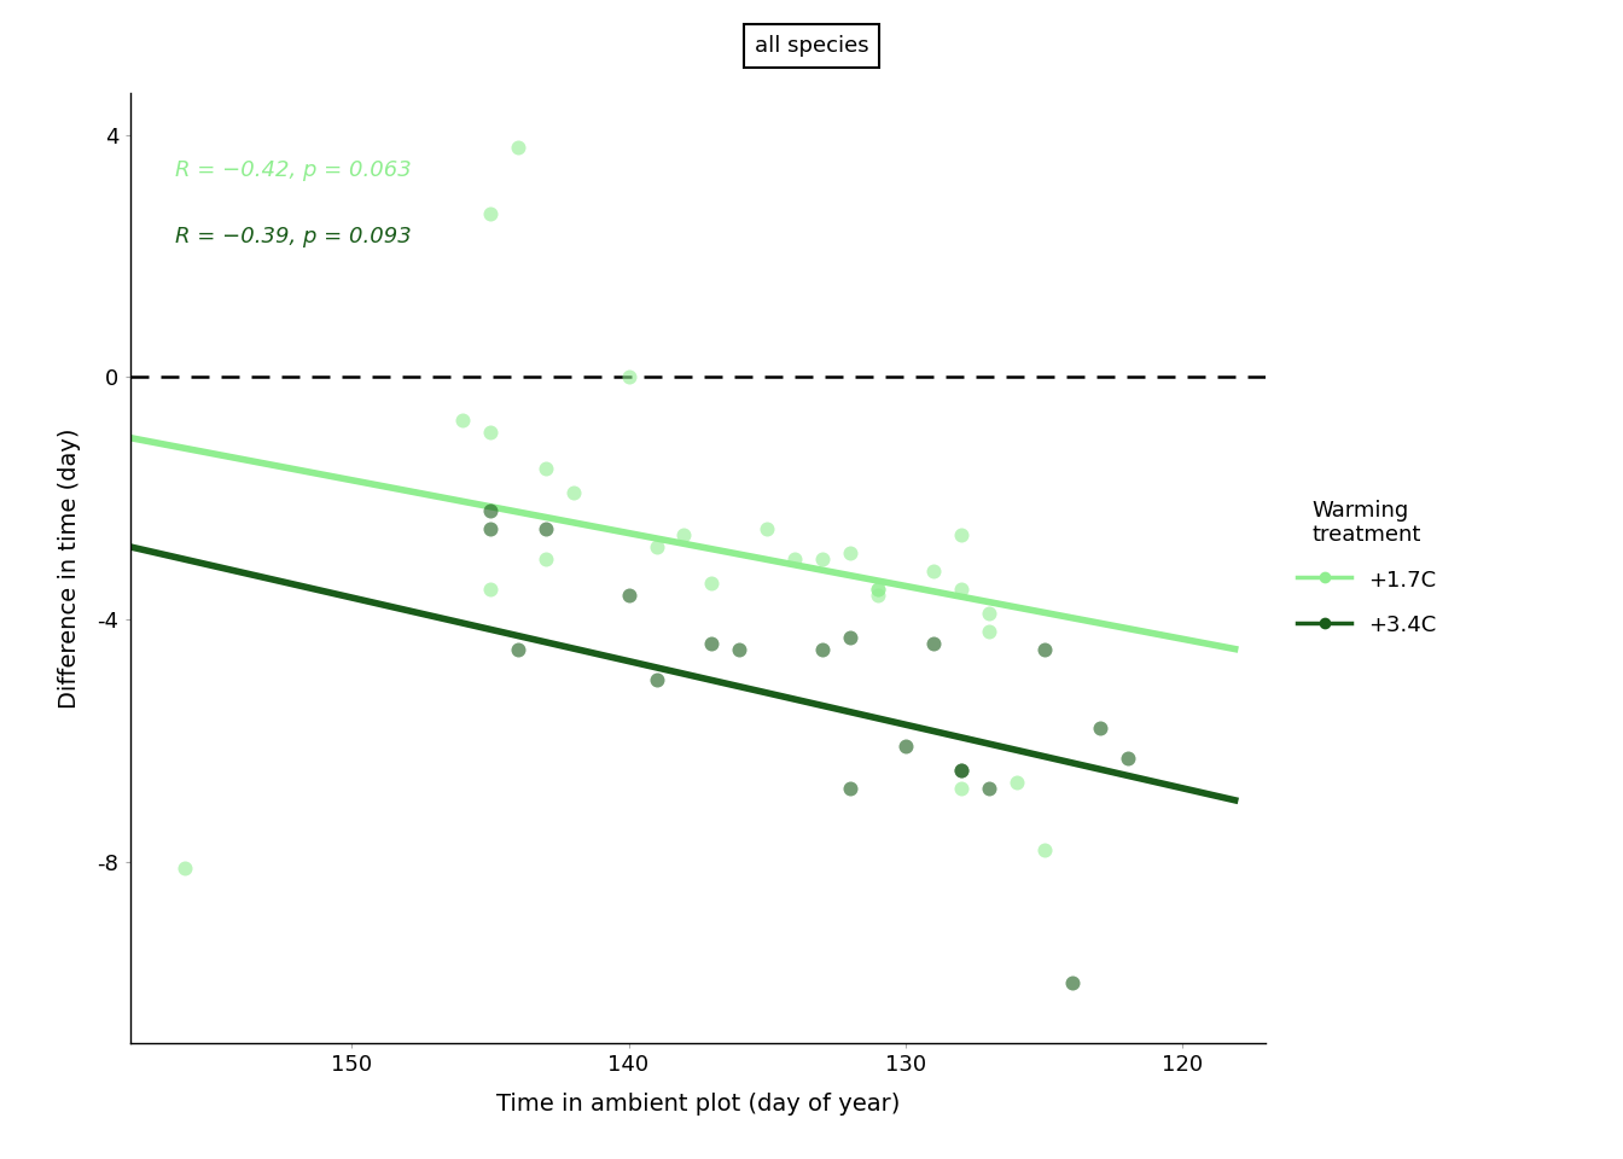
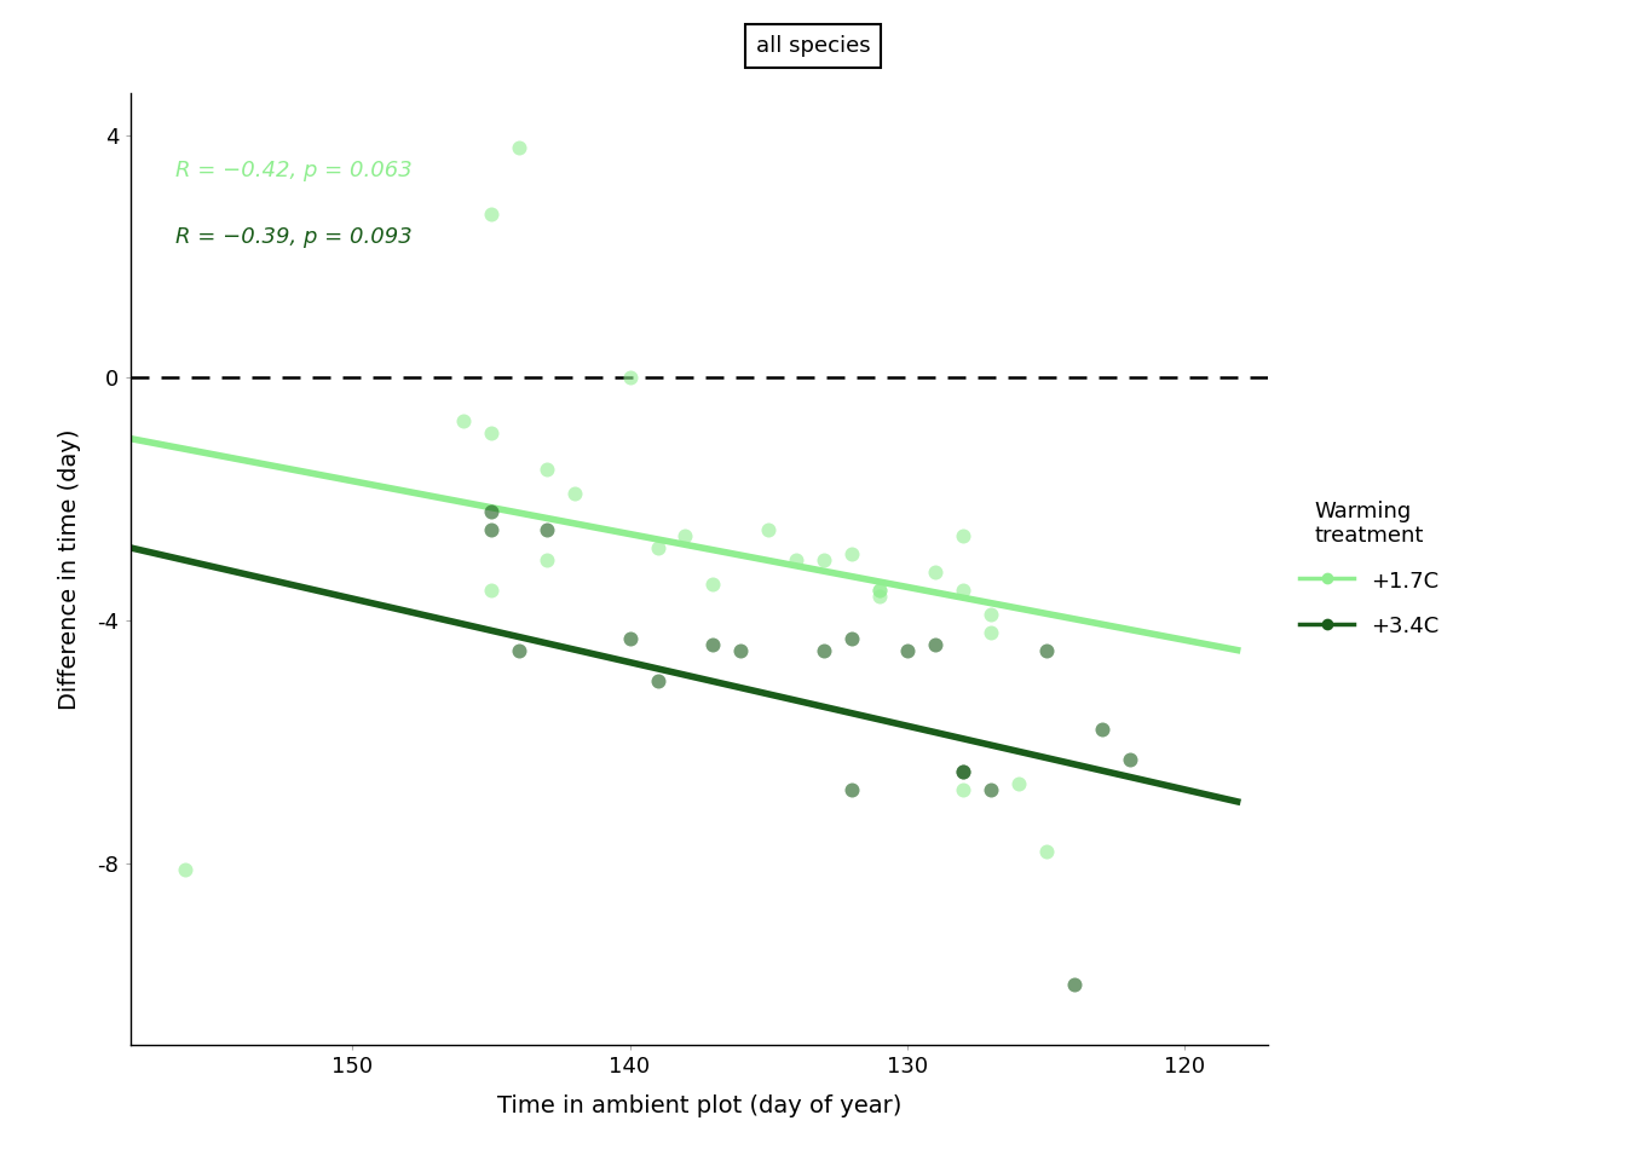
+3.4C/140: -3.6 -> -4.3
+3.4C/130: -6.1 -> -4.5
